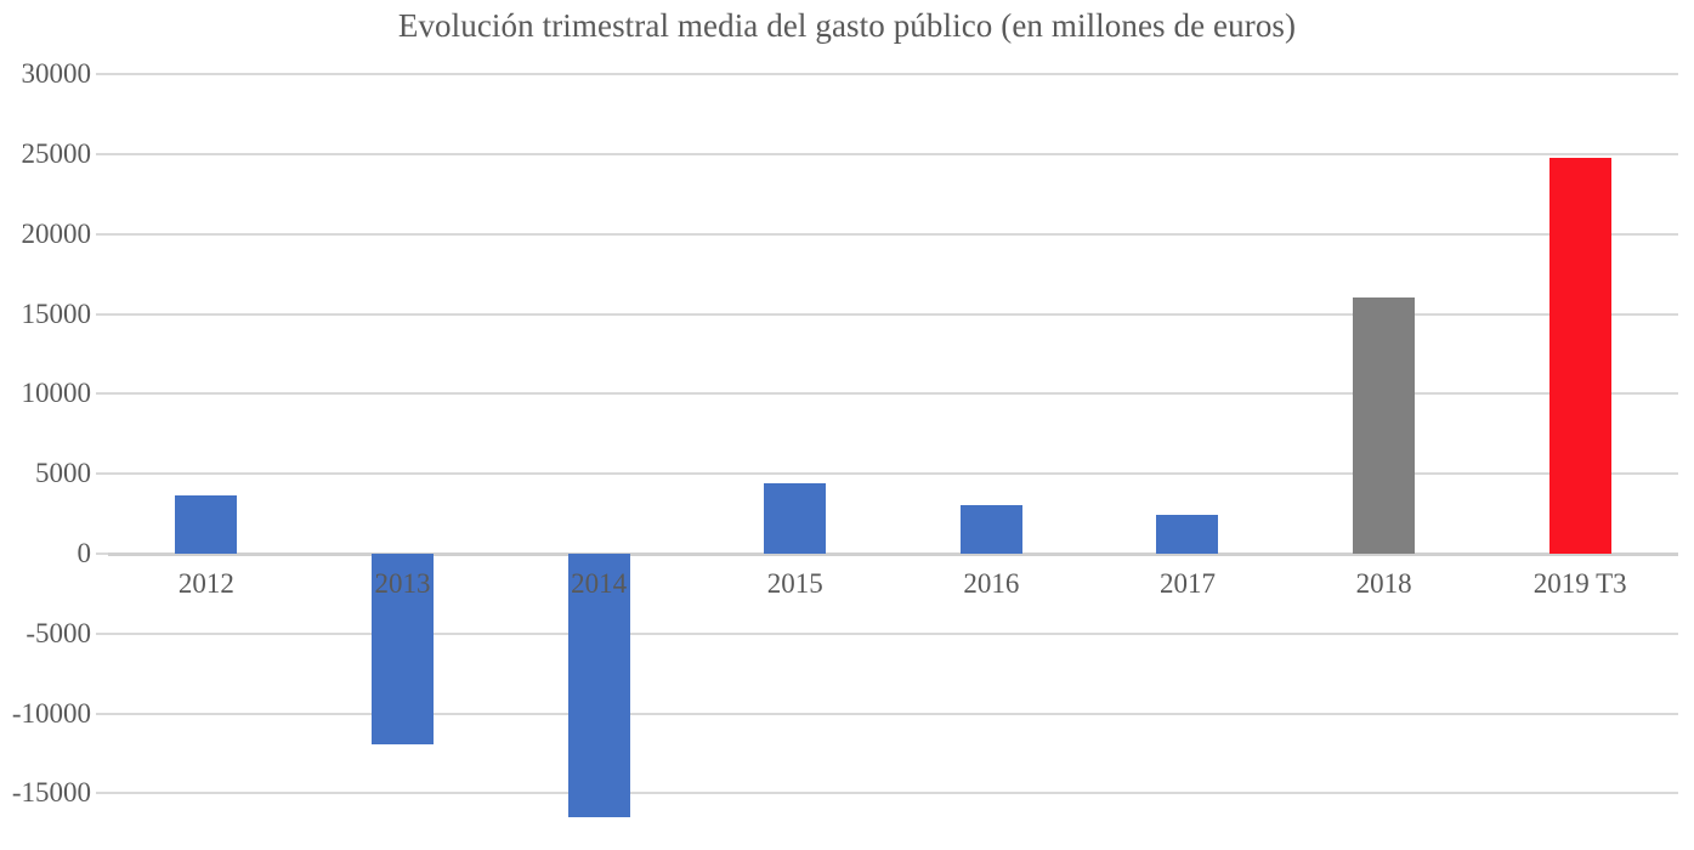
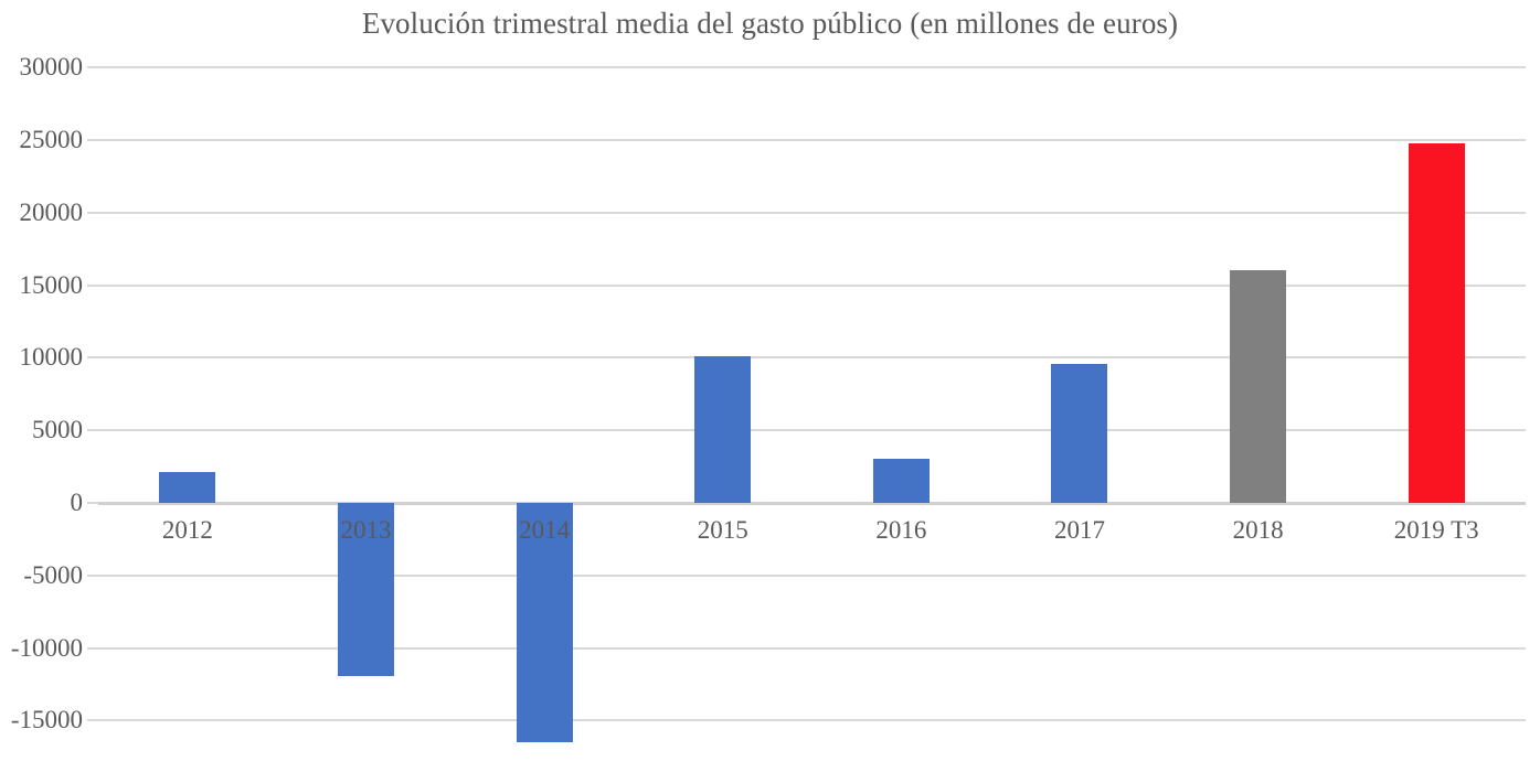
2012: 3600 -> 2100
2015: 4400 -> 10100
2017: 2400 -> 9600
